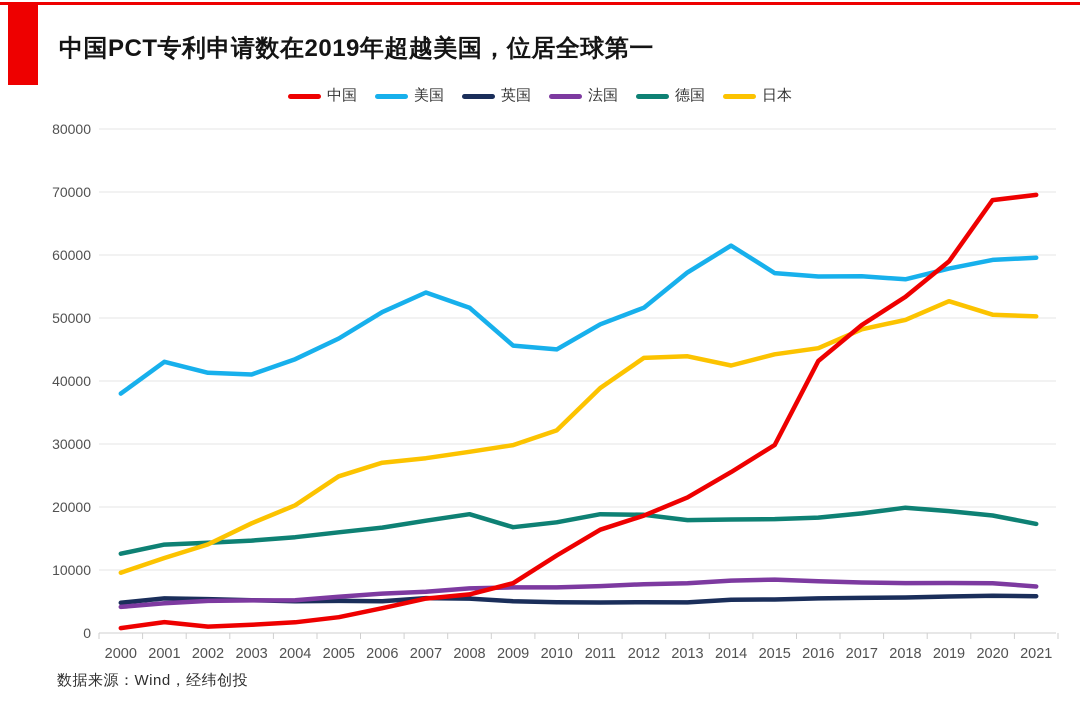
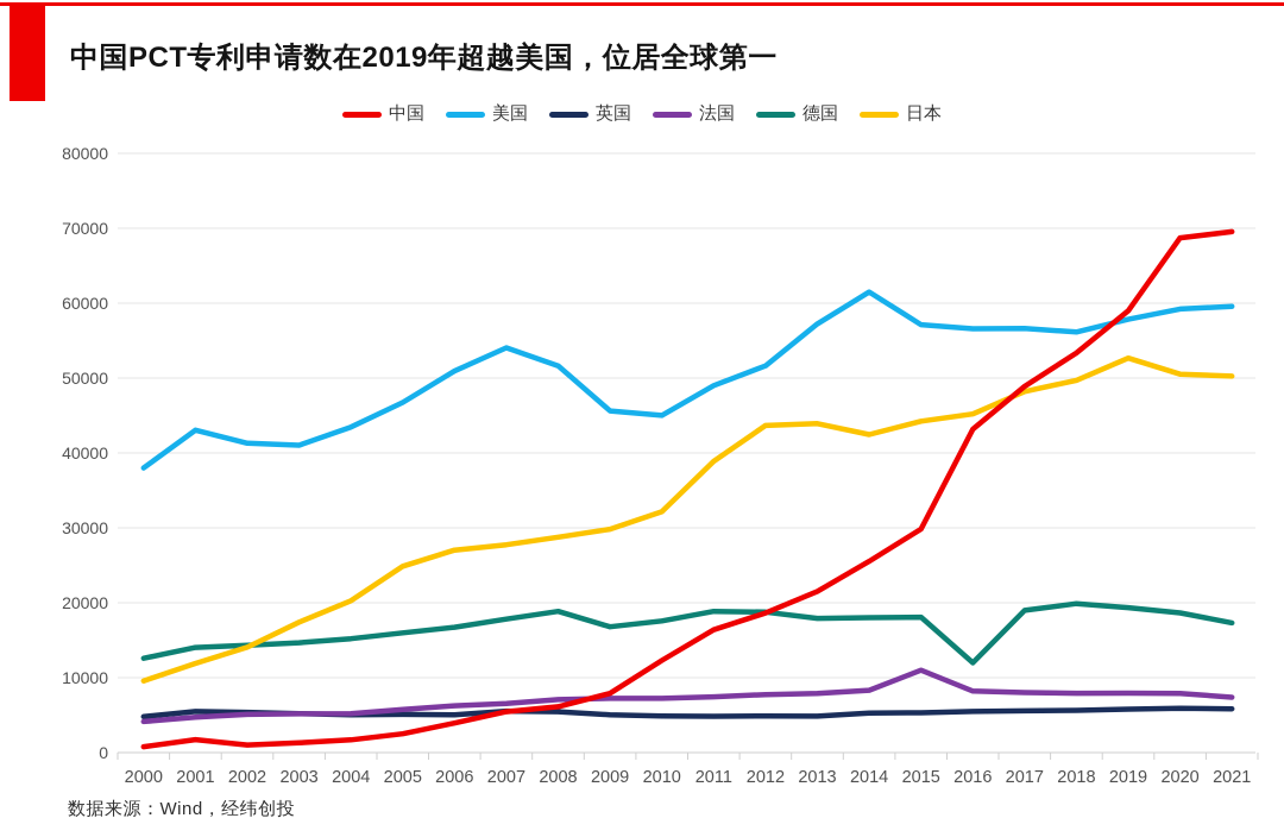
法国/2015: 8000 -> 11000
德国/2016: 18000 -> 12000
